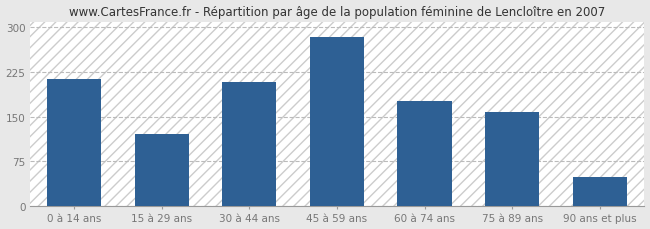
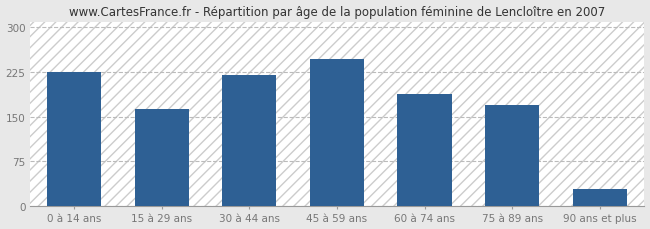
0 à 14 ans: 214 -> 225
15 à 29 ans: 120 -> 163
30 à 44 ans: 208 -> 220
45 à 59 ans: 284 -> 247
60 à 74 ans: 176 -> 188
75 à 89 ans: 158 -> 170
90 ans et plus: 48 -> 28
